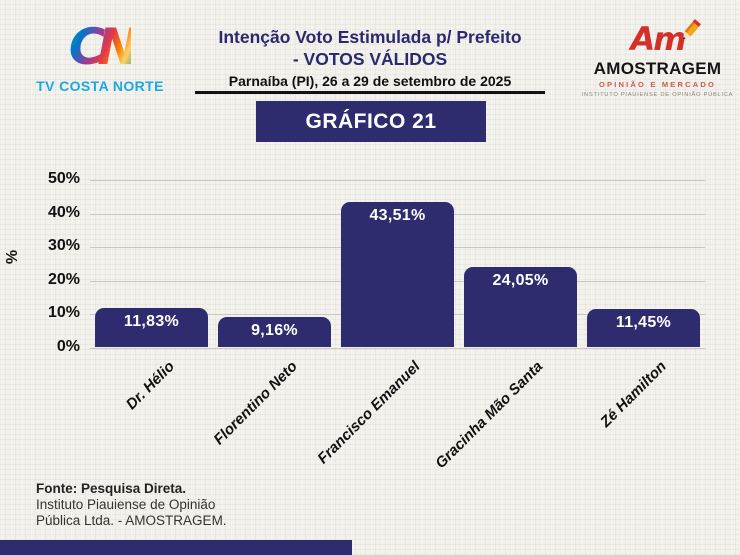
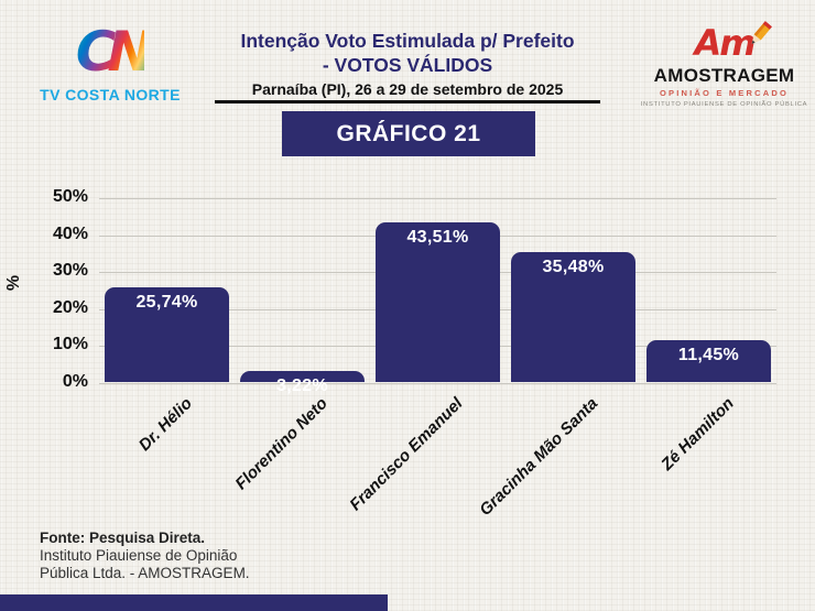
Dr. Hélio: 11,83% -> 25,74%
Florentino Neto: 9,16% -> 3,22%
Gracinha Mão Santa: 24,05% -> 35,48%
